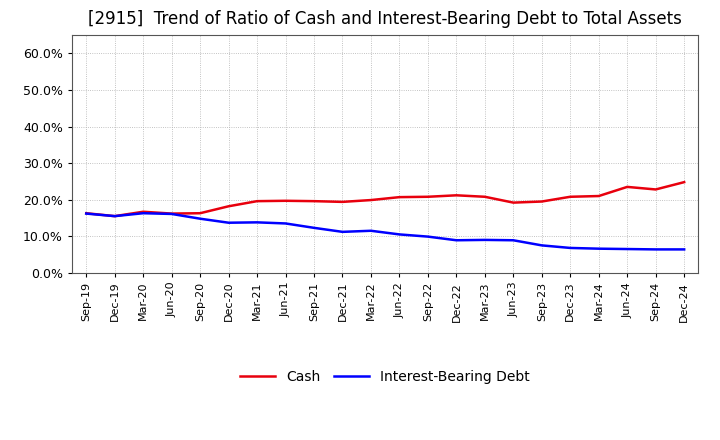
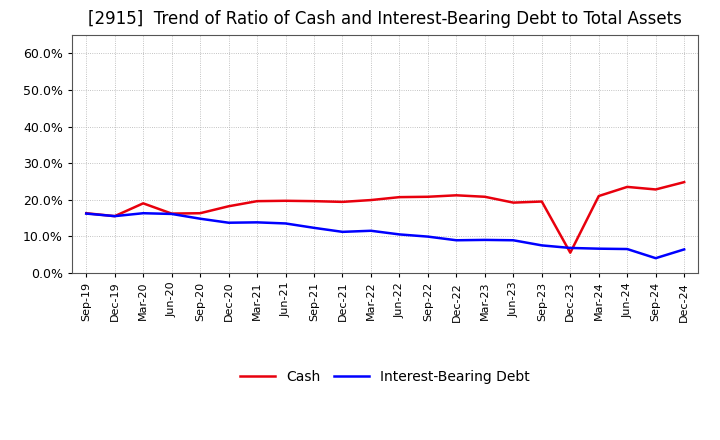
Cash/Mar-20: 16.7% -> 19.0%
Cash/Dec-23: 20.8% -> 5.5%
Interest-Bearing Debt/Sep-24: 6.4% -> 4.0%
